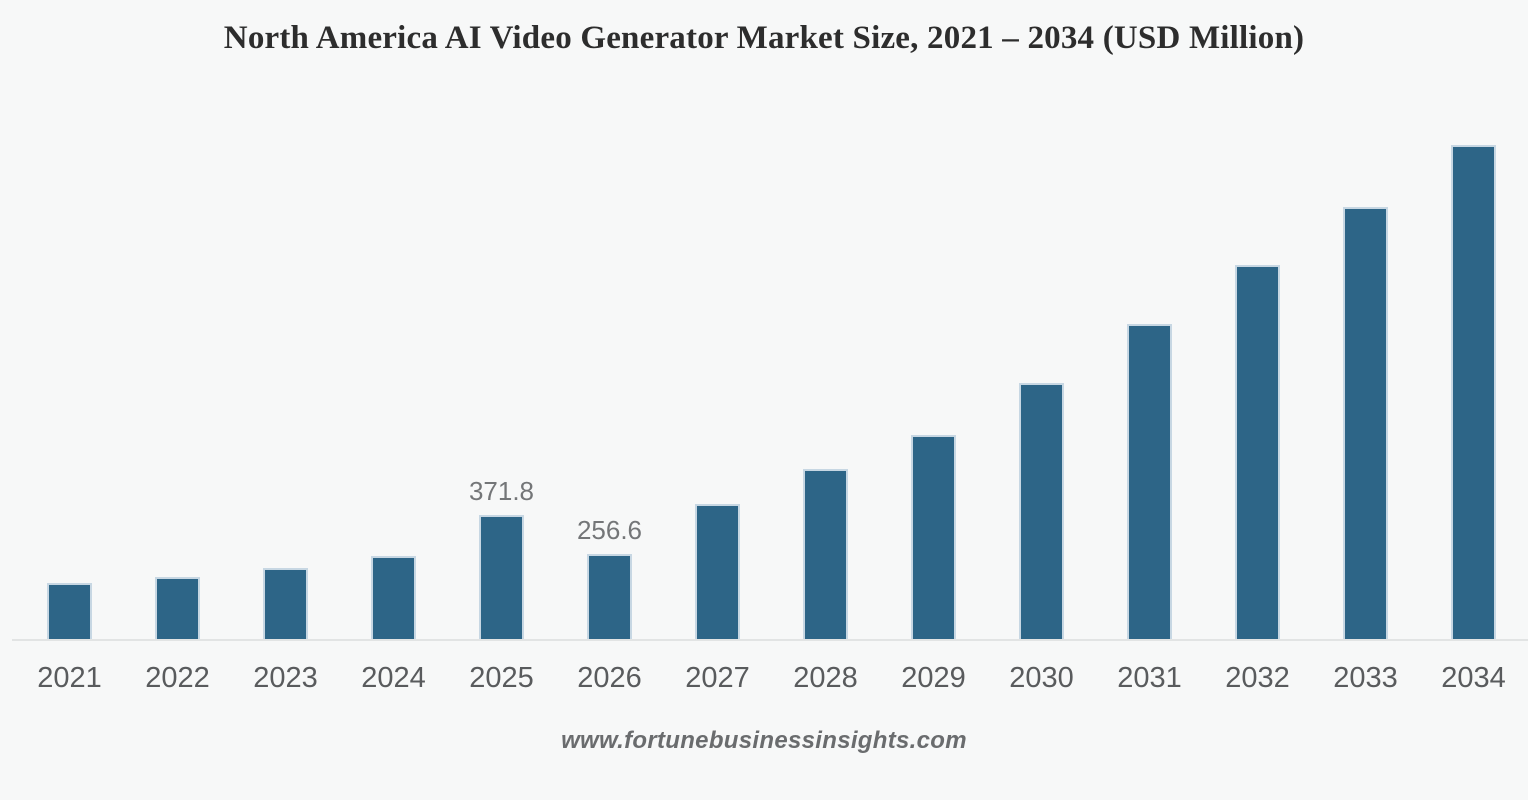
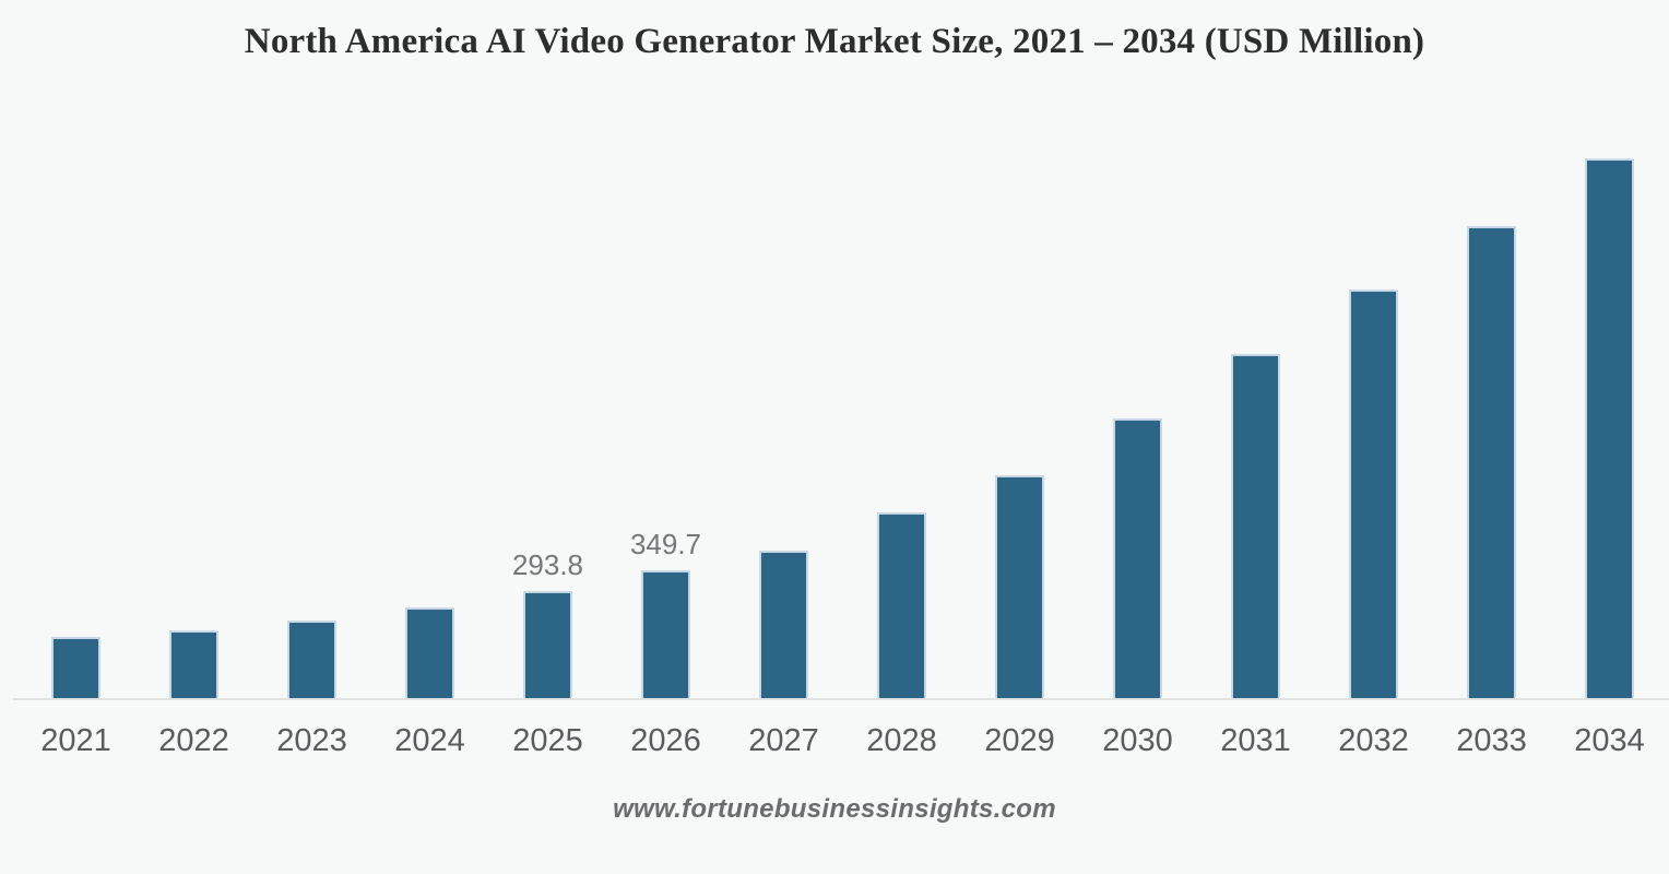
2025: 371.8 -> 293.8
2026: 256.6 -> 349.7
